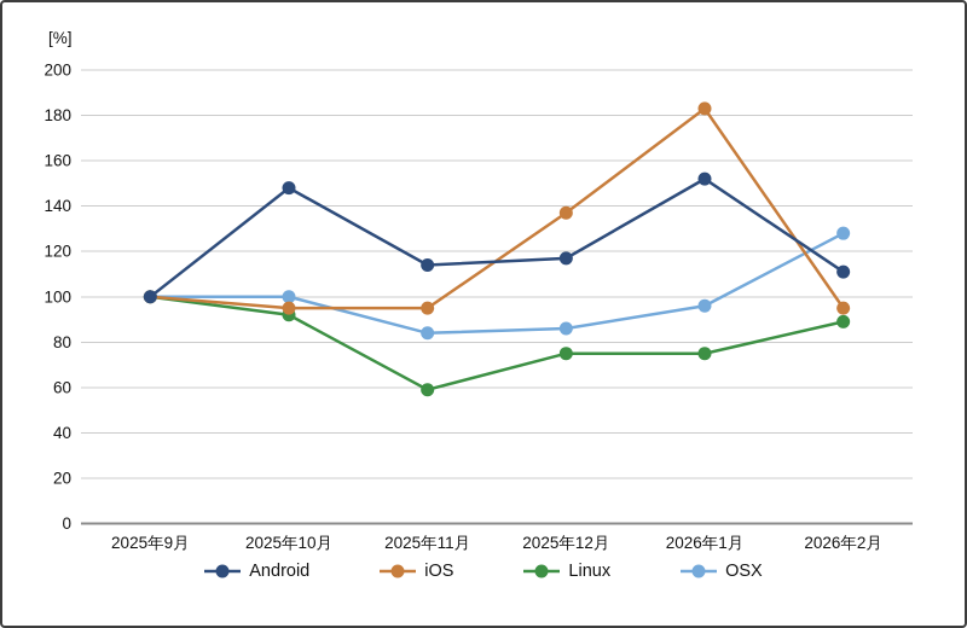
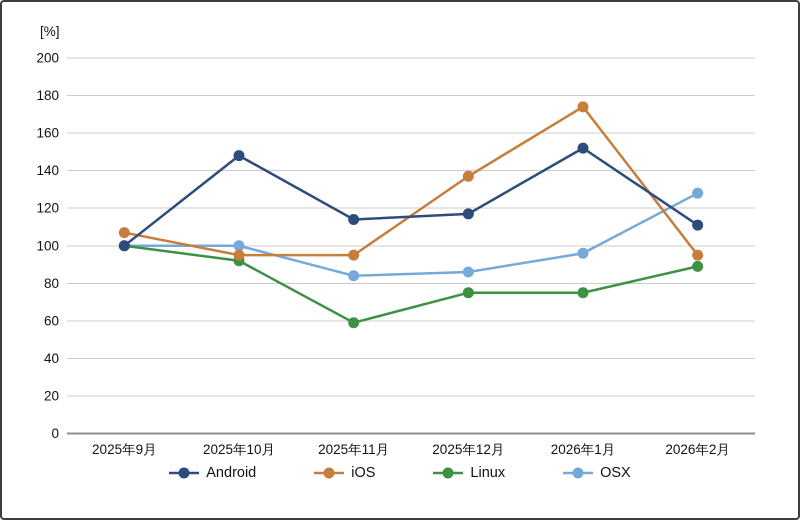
iOS/2025年9月: 100 -> 107
iOS/2026年1月: 183 -> 174
